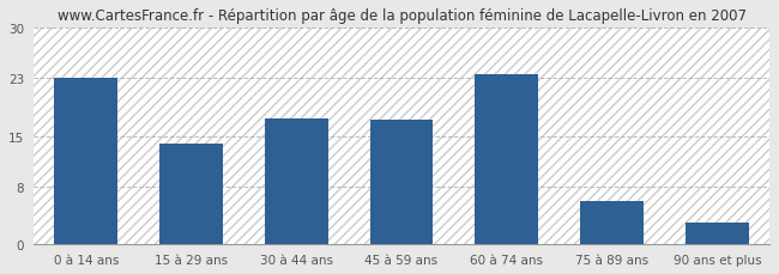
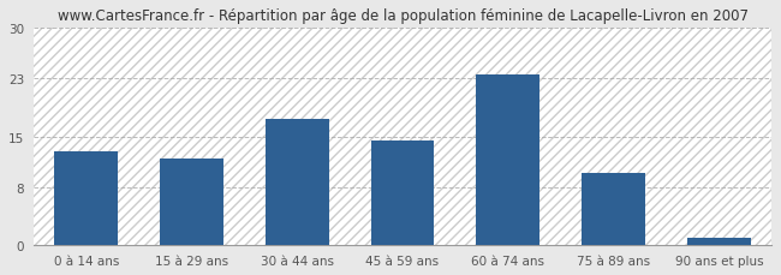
0 à 14 ans: 23.0 -> 13.0
15 à 29 ans: 14.0 -> 12.0
45 à 59 ans: 17.2 -> 14.5
75 à 89 ans: 6.0 -> 10.0
90 ans et plus: 3.0 -> 1.0
